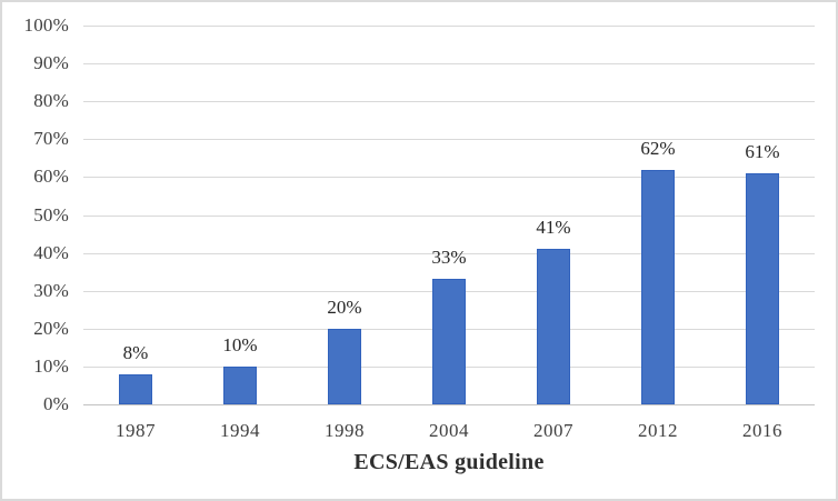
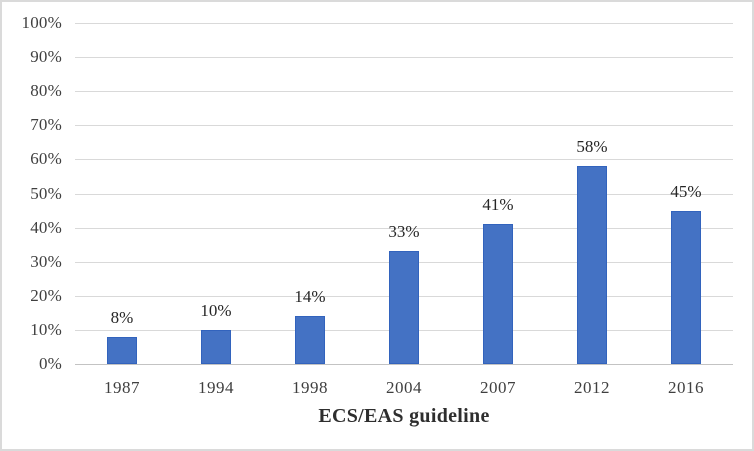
1998: 20% -> 14%
2012: 62% -> 58%
2016: 61% -> 45%
